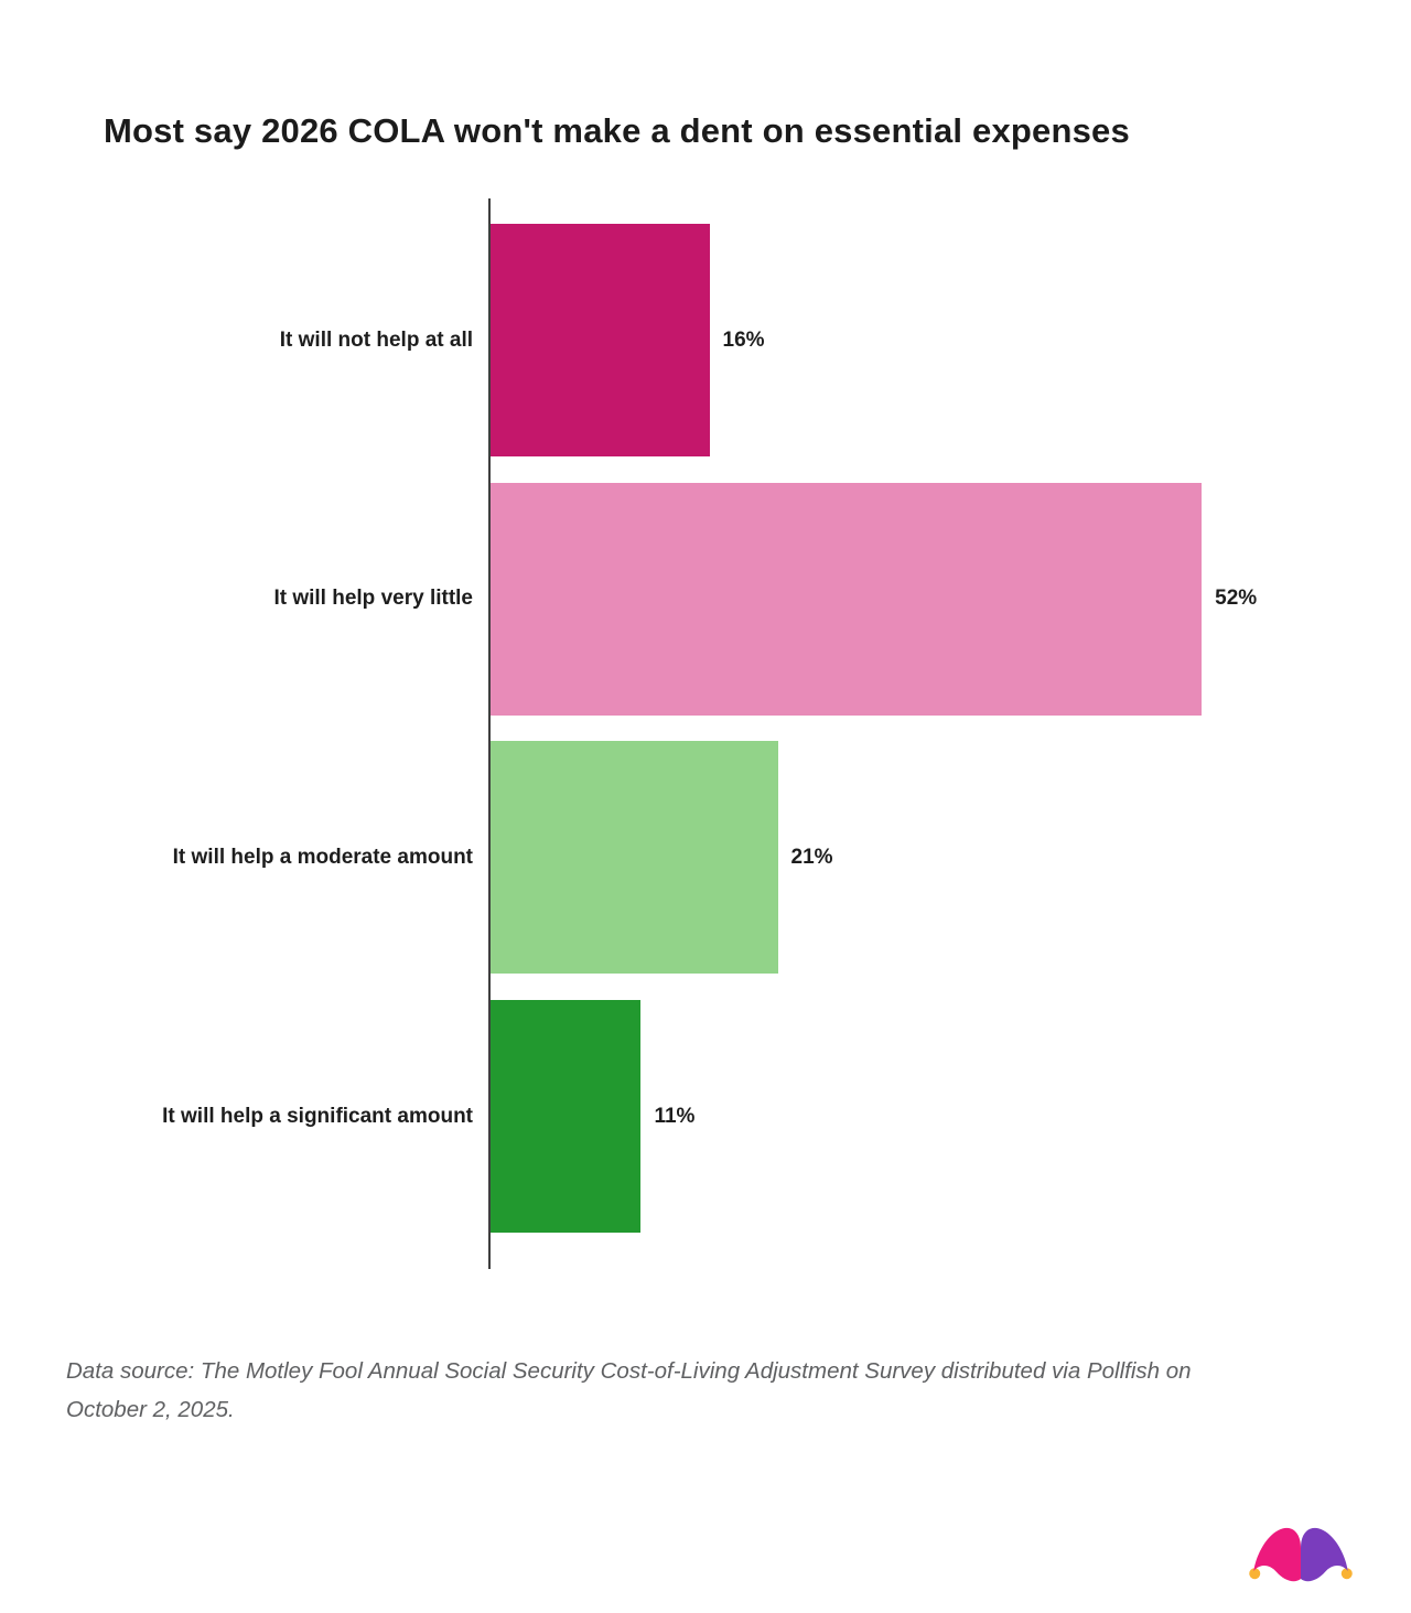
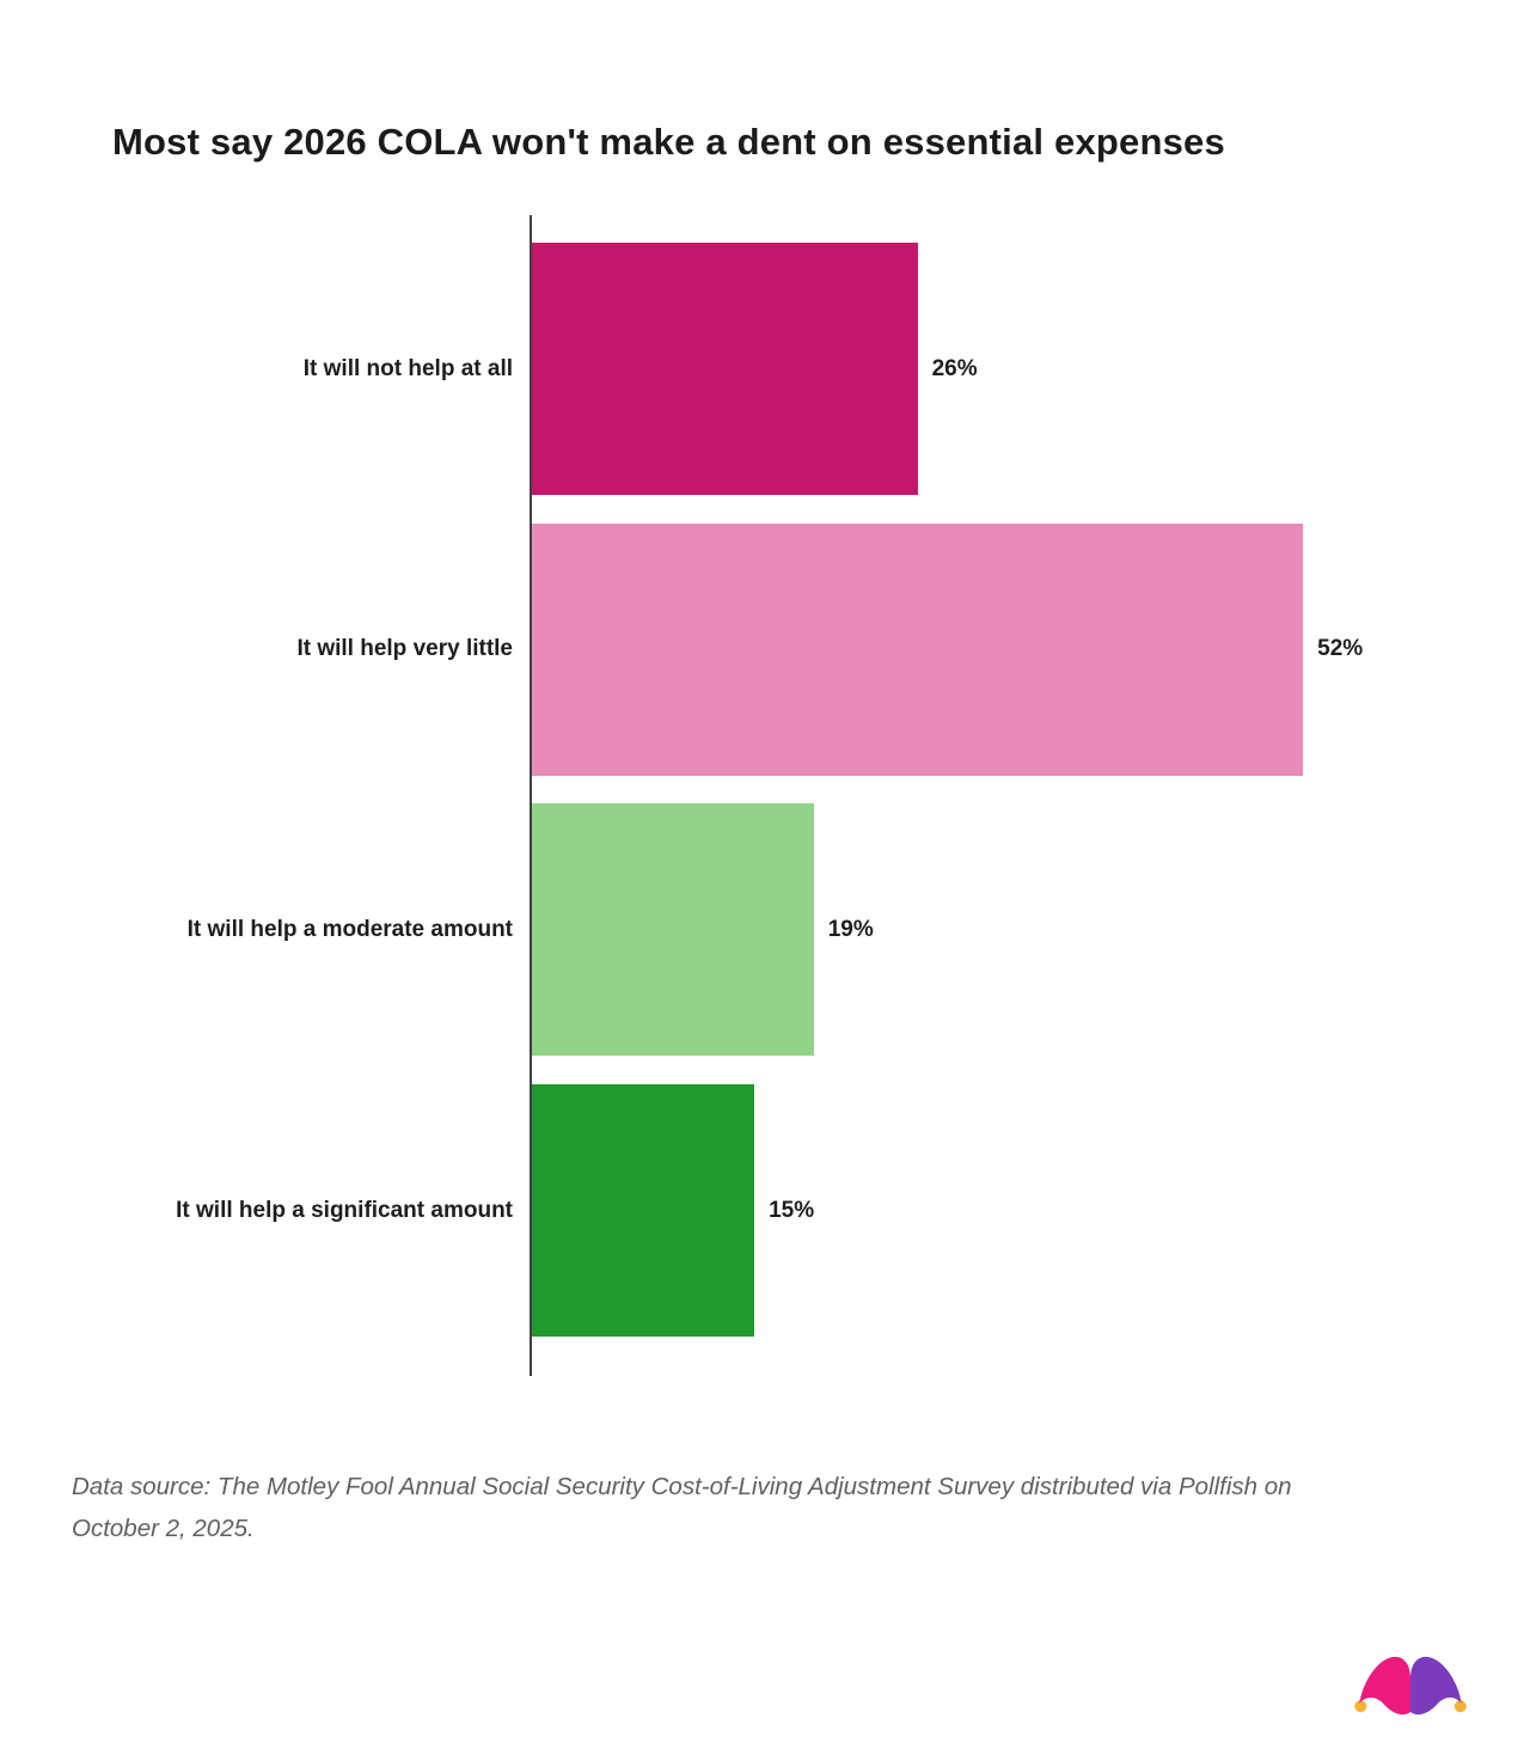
It will not help at all: 16% -> 26%
It will help a moderate amount: 21% -> 19%
It will help a significant amount: 11% -> 15%
